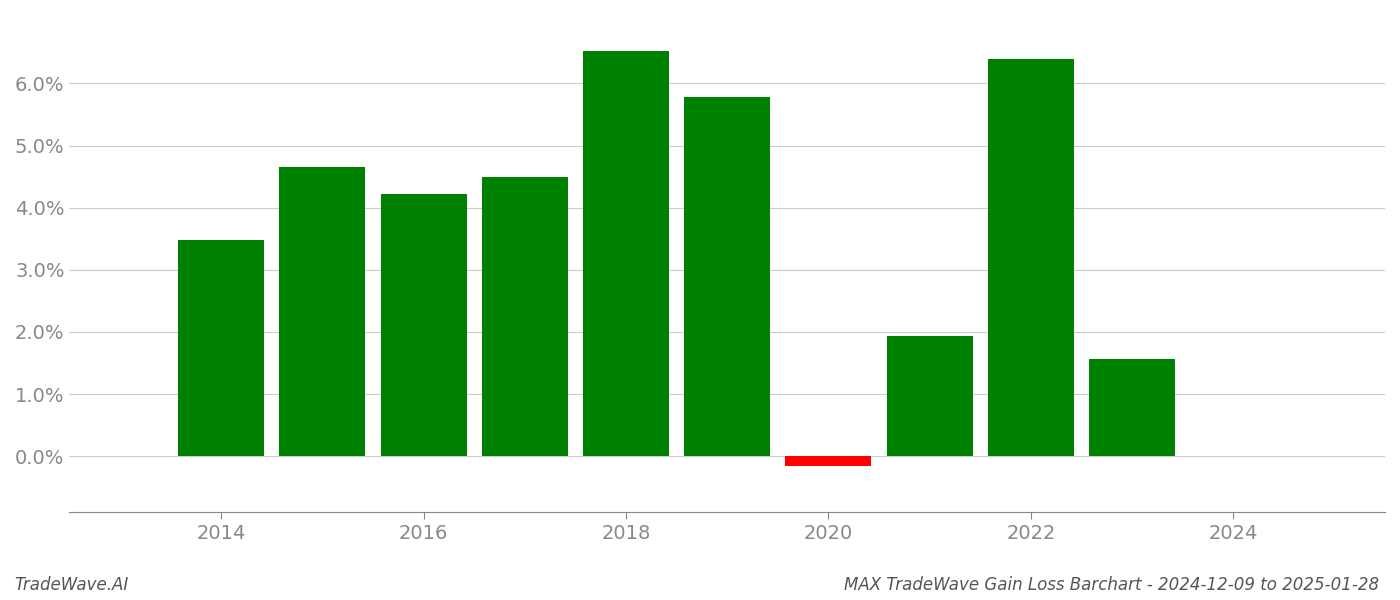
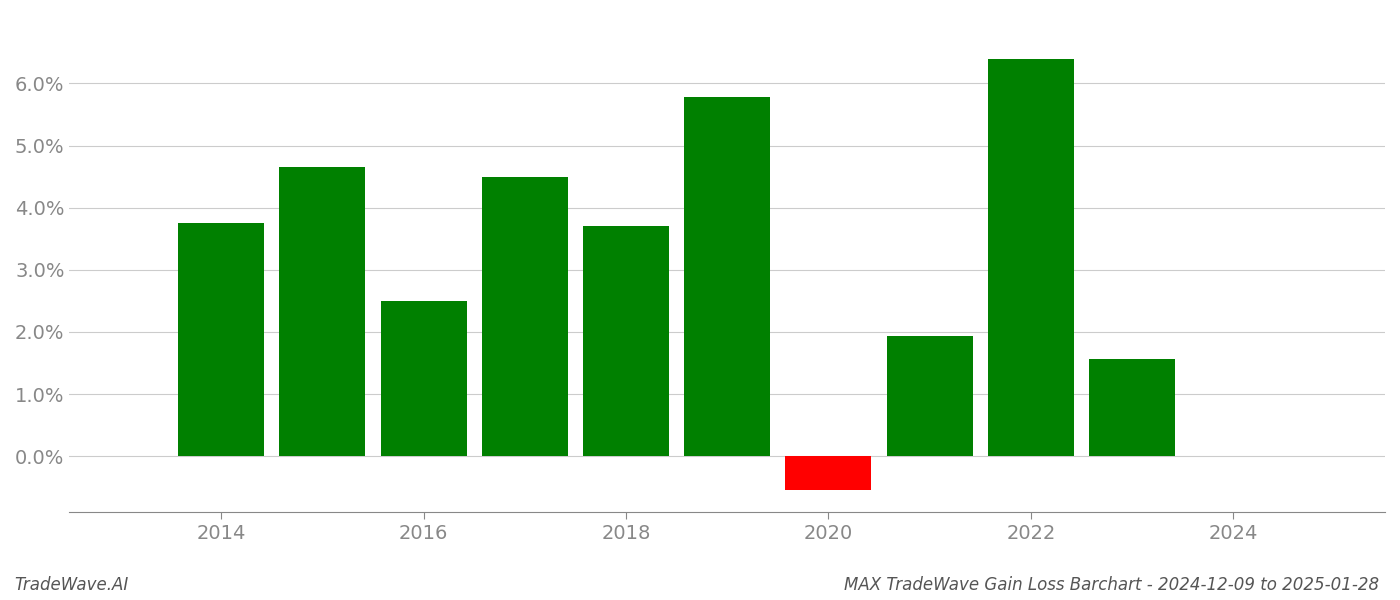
2014: 3.48% -> 3.75%
2016: 4.22% -> 2.50%
2018: 6.52% -> 3.70%
2020: -0.16% -> -0.55%
